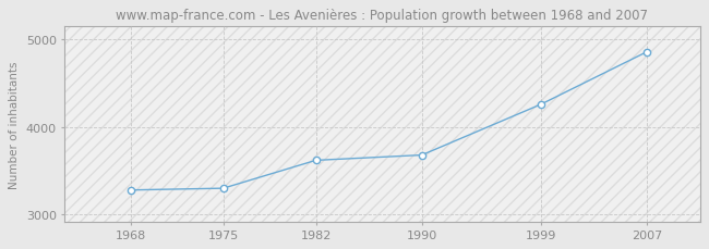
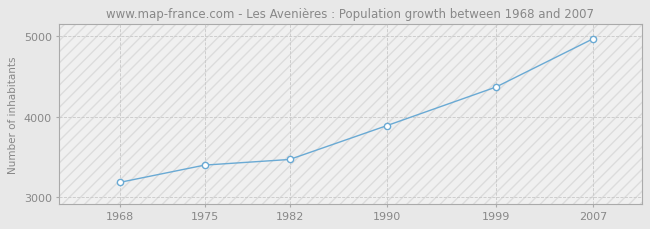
1968: 3280 -> 3180
1975: 3300 -> 3400
1982: 3620 -> 3470
1990: 3680 -> 3890
1999: 4260 -> 4370
2007: 4860 -> 4970
